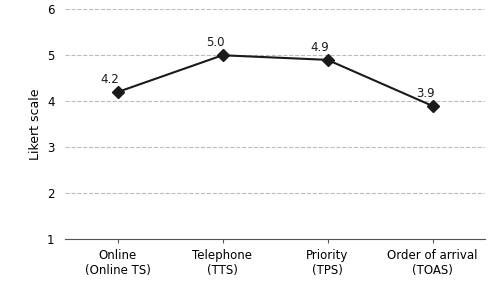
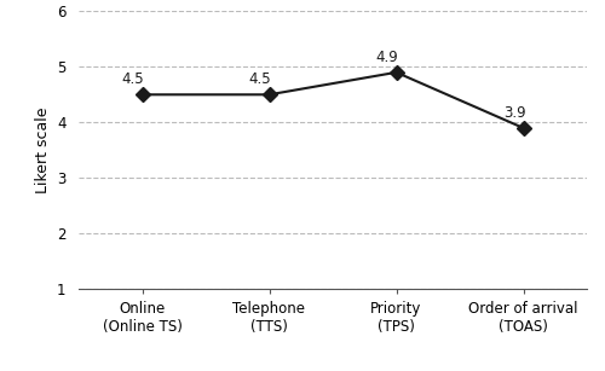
Online (Online TS): 4.2 -> 4.5
Telephone (TTS): 5.0 -> 4.5
